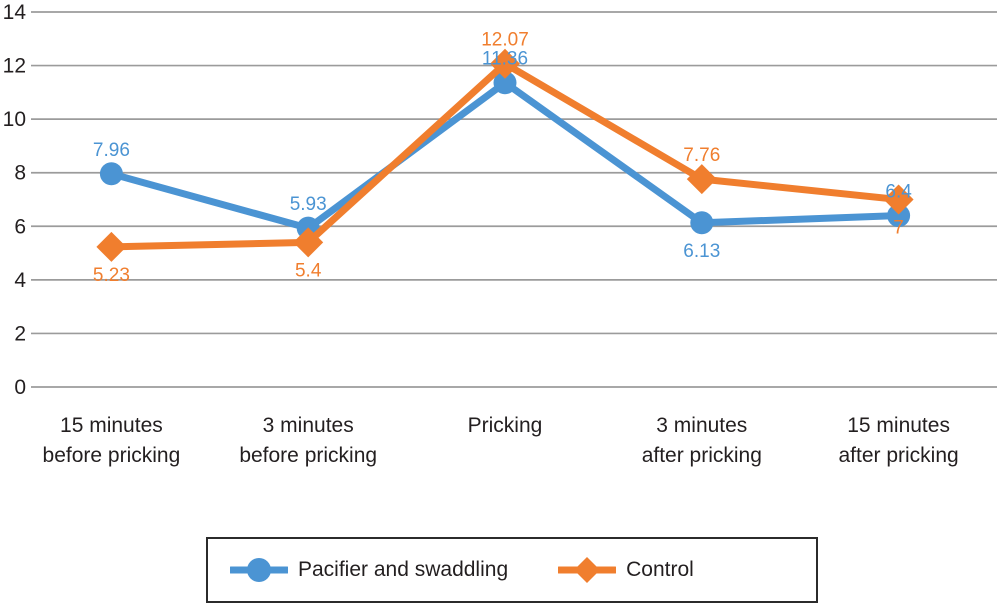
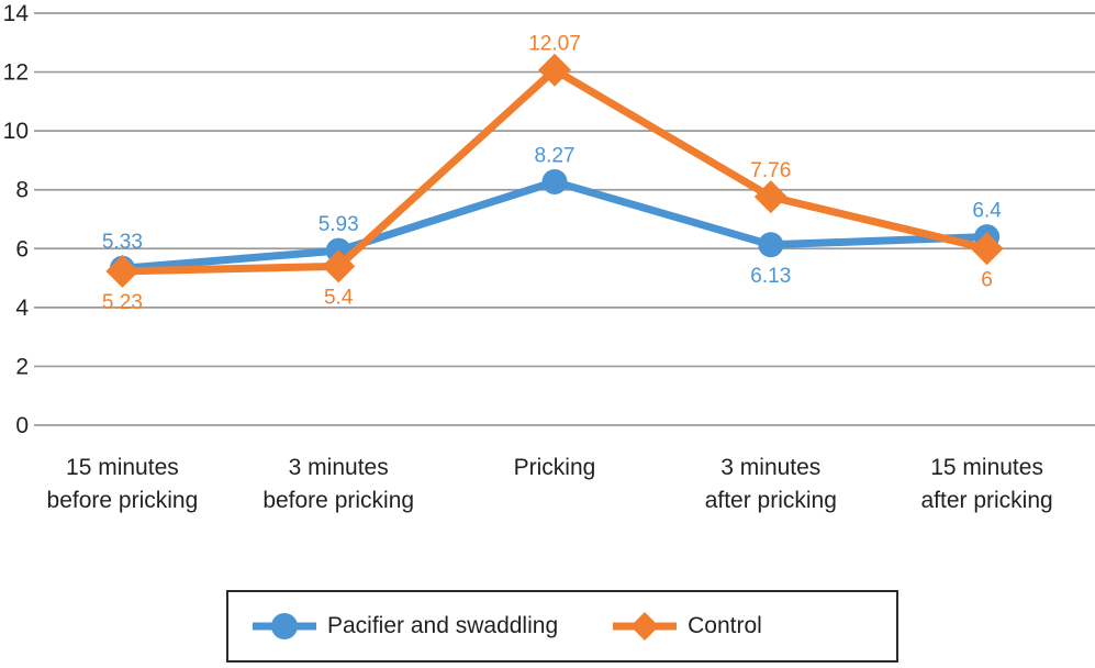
Pacifier and swaddling/15 minutes before pricking: 7.96 -> 5.33
Pacifier and swaddling/Pricking: 11.36 -> 8.27
Control/15 minutes after pricking: 7 -> 6
